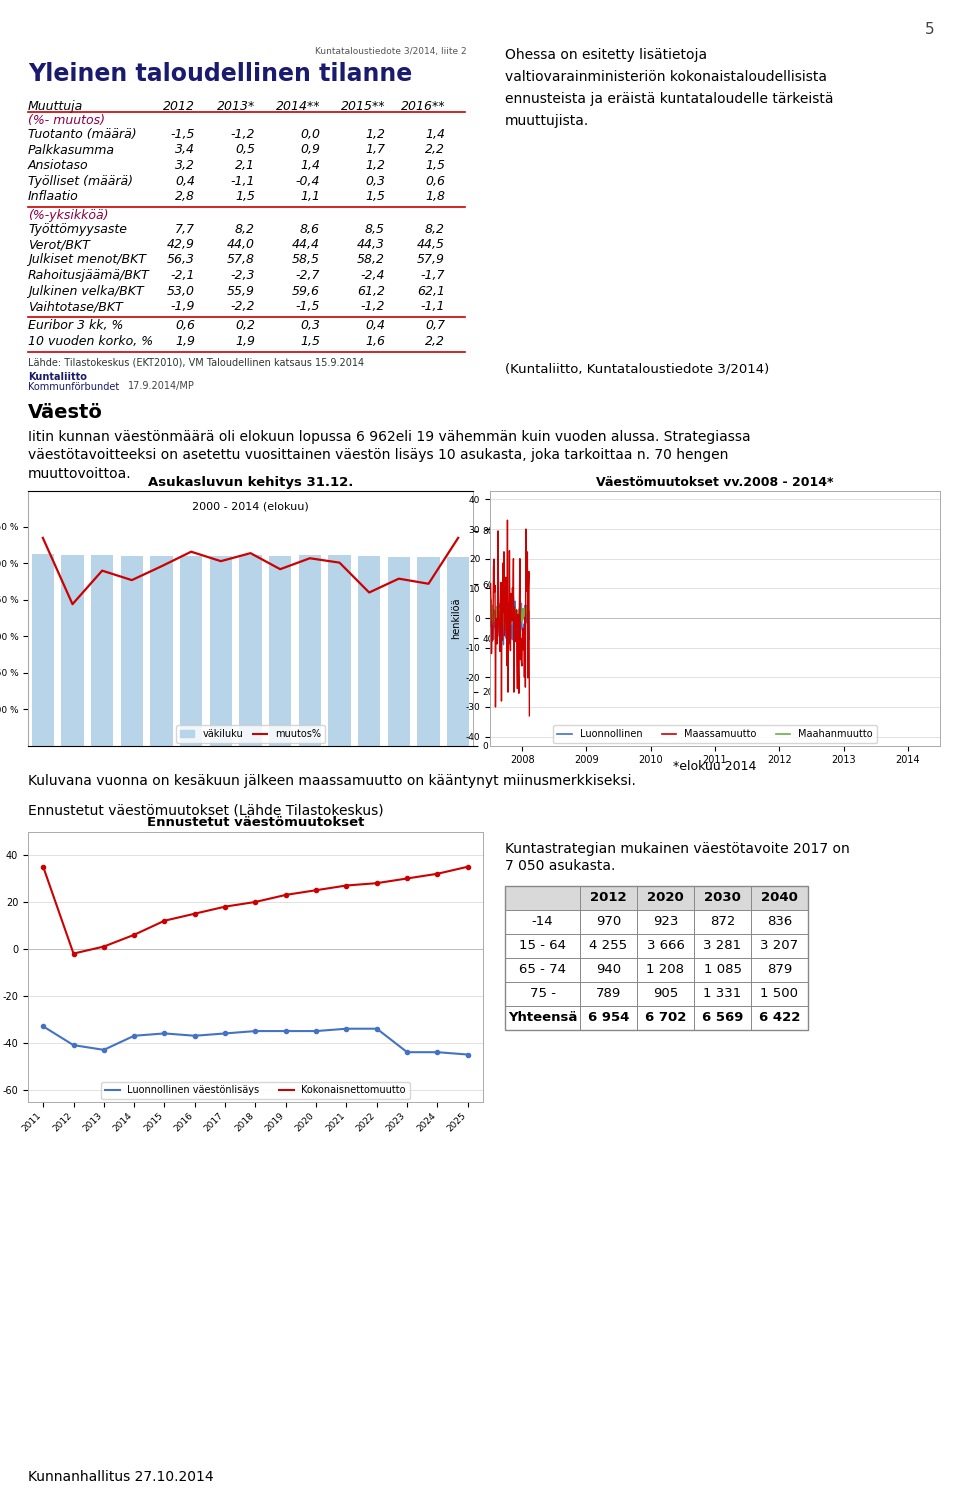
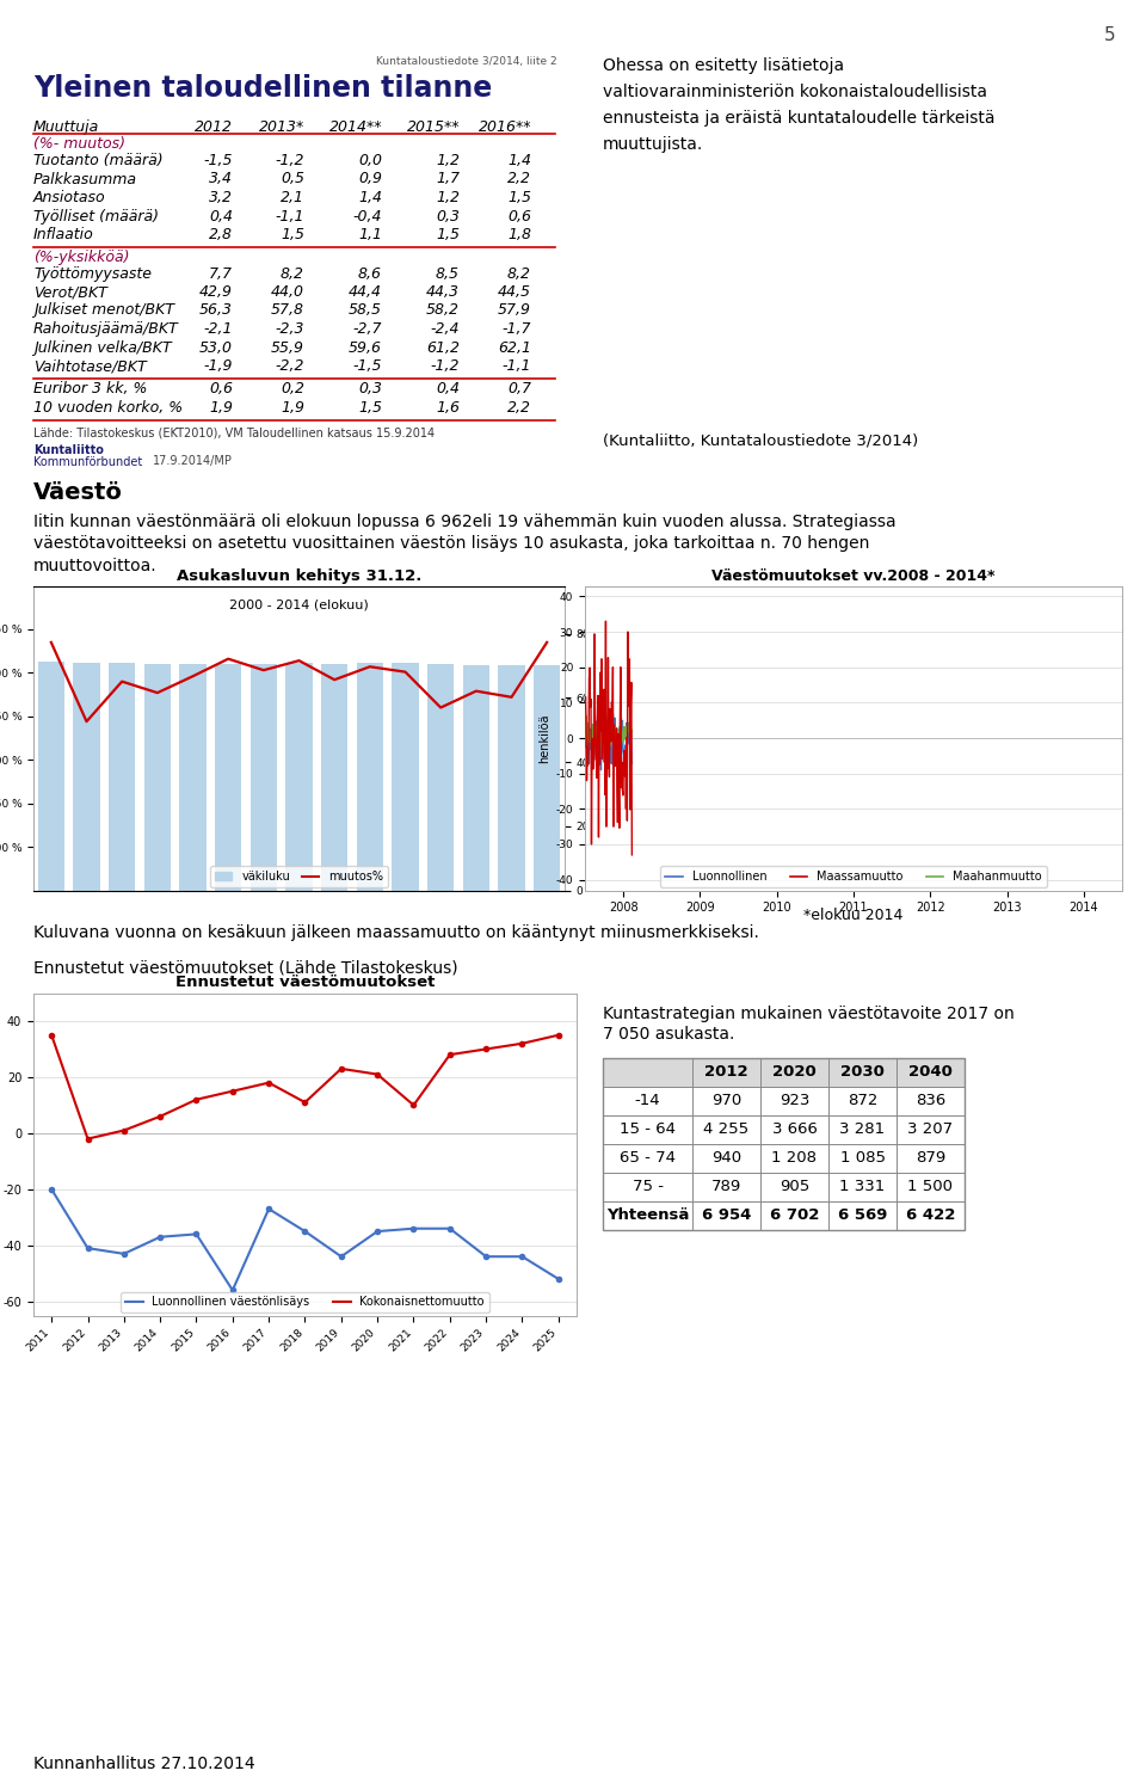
Ennustetut väestömuutokset/Luonnollinen väestönlisäys/2011: -33 -> -20
Ennustetut väestömuutokset/Luonnollinen väestönlisäys/2016: -37 -> -56
Ennustetut väestömuutokset/Luonnollinen väestönlisäys/2017: -36 -> -27
Ennustetut väestömuutokset/Kokonaisnettomuutto/2018: 20 -> 11
Ennustetut väestömuutokset/Luonnollinen väestönlisäys/2019: -35 -> -44
Ennustetut väestömuutokset/Kokonaisnettomuutto/2020: 25 -> 21
Ennustetut väestömuutokset/Kokonaisnettomuutto/2021: 27 -> 10
Ennustetut väestömuutokset/Luonnollinen väestönlisäys/2025: -45 -> -52
